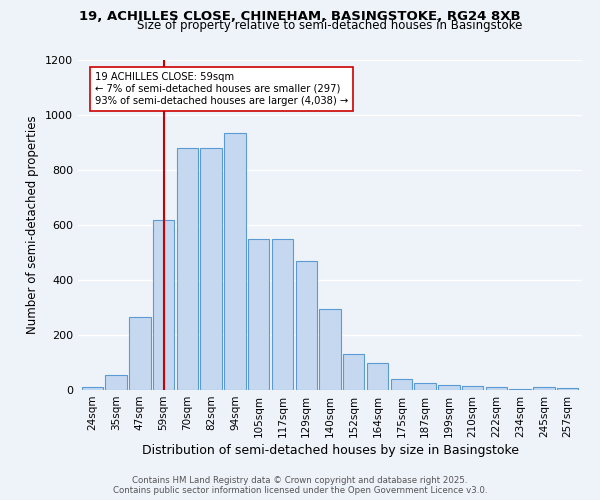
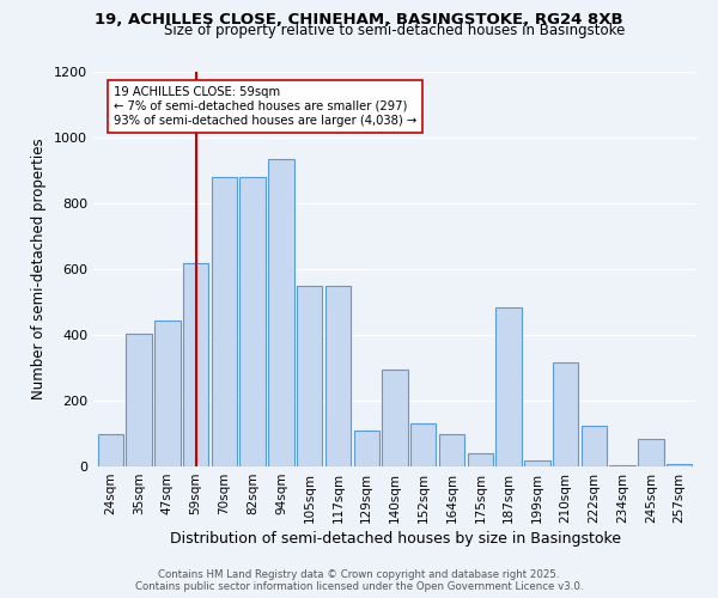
24sqm: 10 -> 100
35sqm: 55 -> 405
47sqm: 265 -> 445
129sqm: 470 -> 110
187sqm: 25 -> 485
210sqm: 15 -> 315
222sqm: 10 -> 125
245sqm: 10 -> 85
